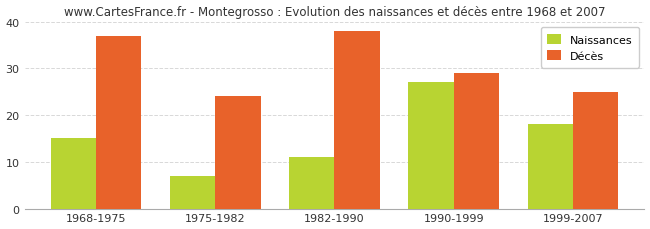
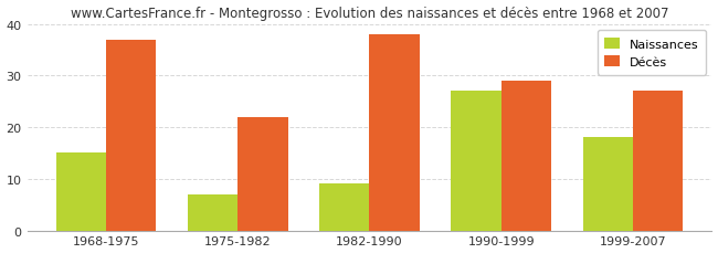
Décès/1975-1982: 24 -> 22
Naissances/1982-1990: 11 -> 9
Décès/1999-2007: 25 -> 27
